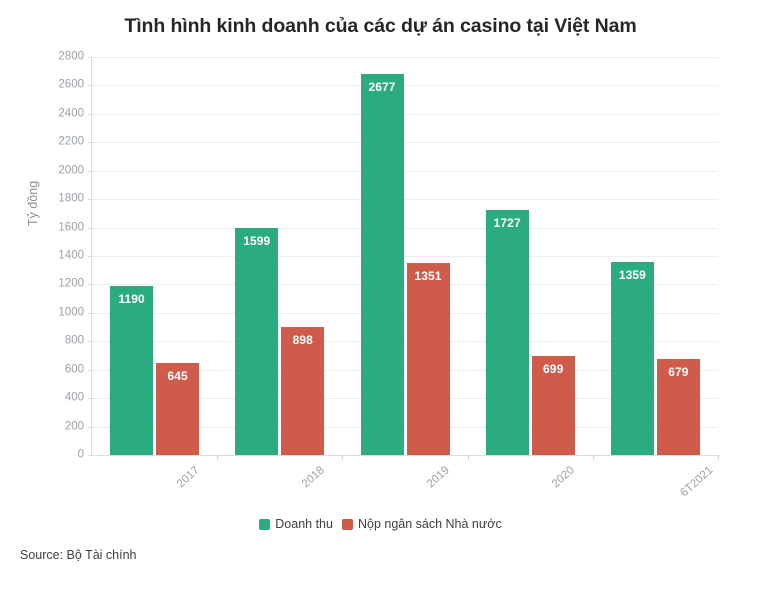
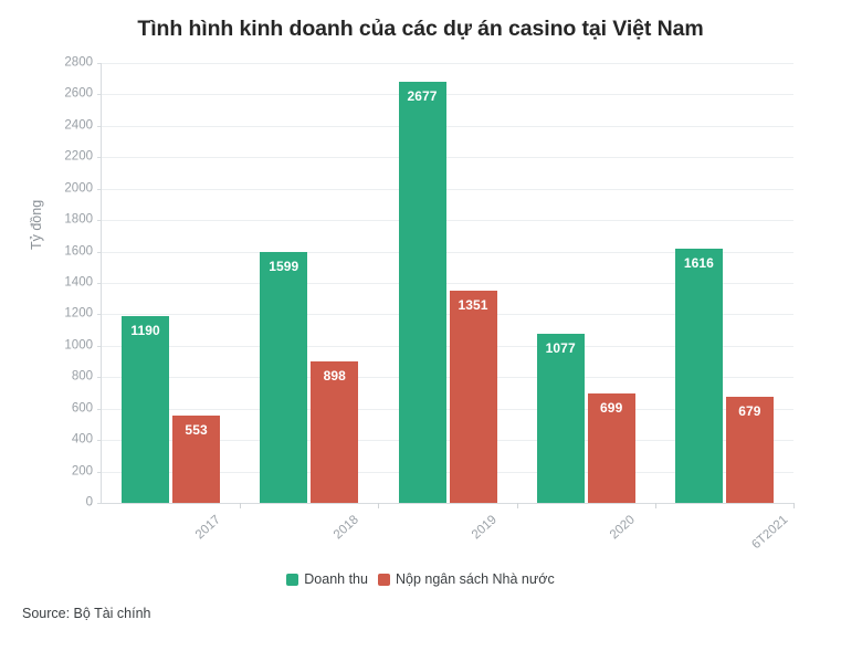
Nộp ngân sách Nhà nước/2017: 645 -> 553
Doanh thu/2020: 1727 -> 1077
Doanh thu/6T2021: 1359 -> 1616
